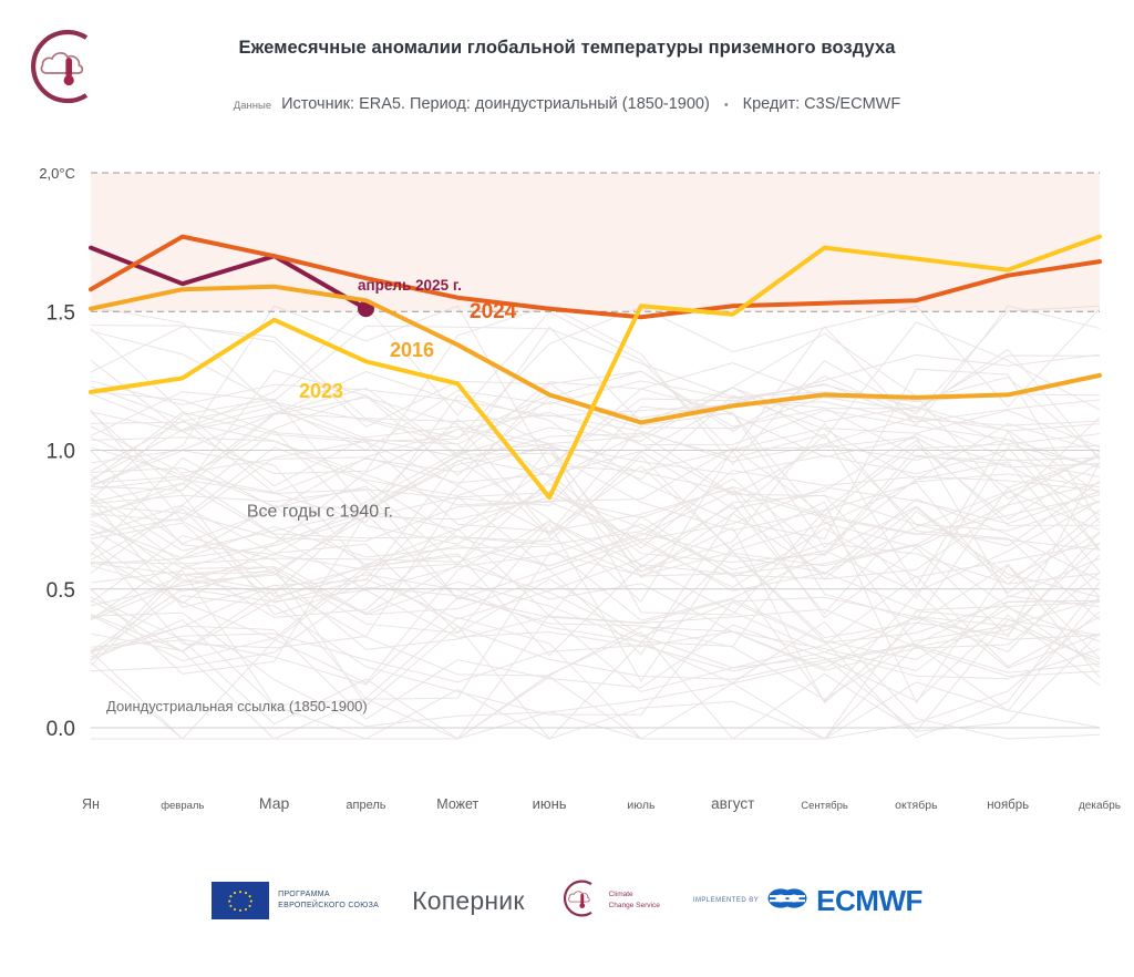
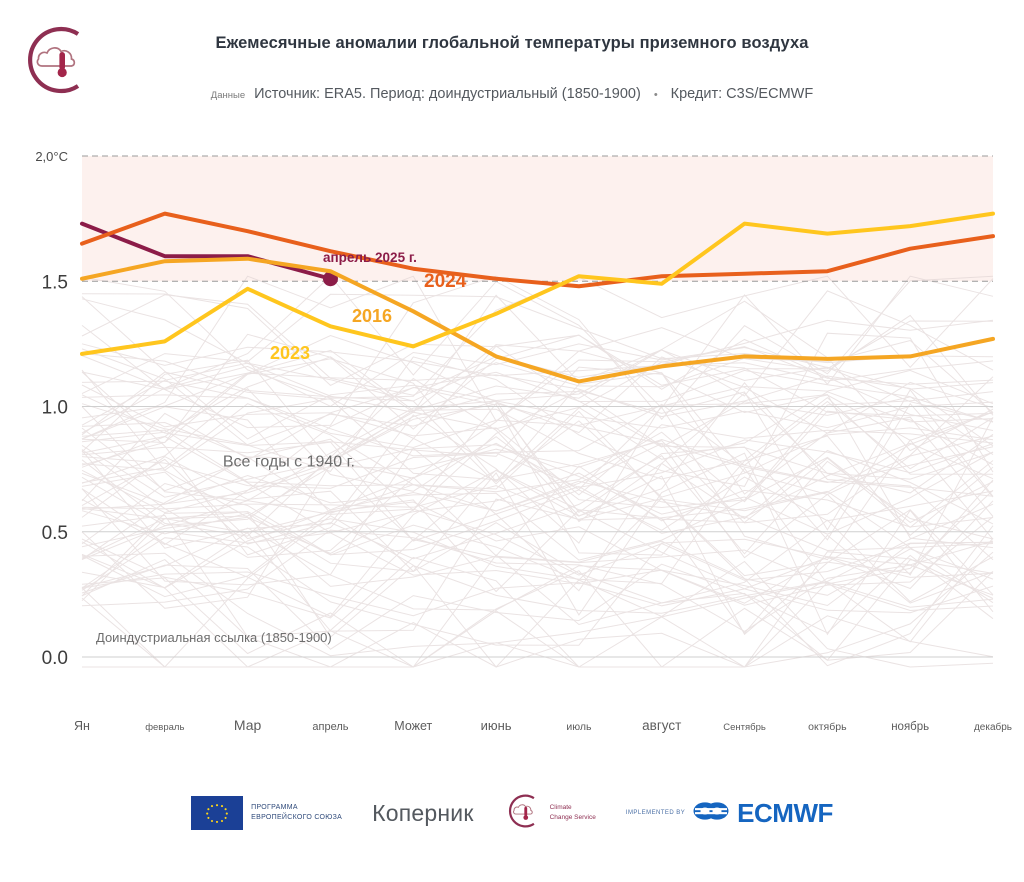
2024/Ян: 1.58 -> 1.65
апрель 2025 г./Мар: 1.70 -> 1.60
2023/июнь: 0.83 -> 1.37
2023/ноябрь: 1.65 -> 1.72
